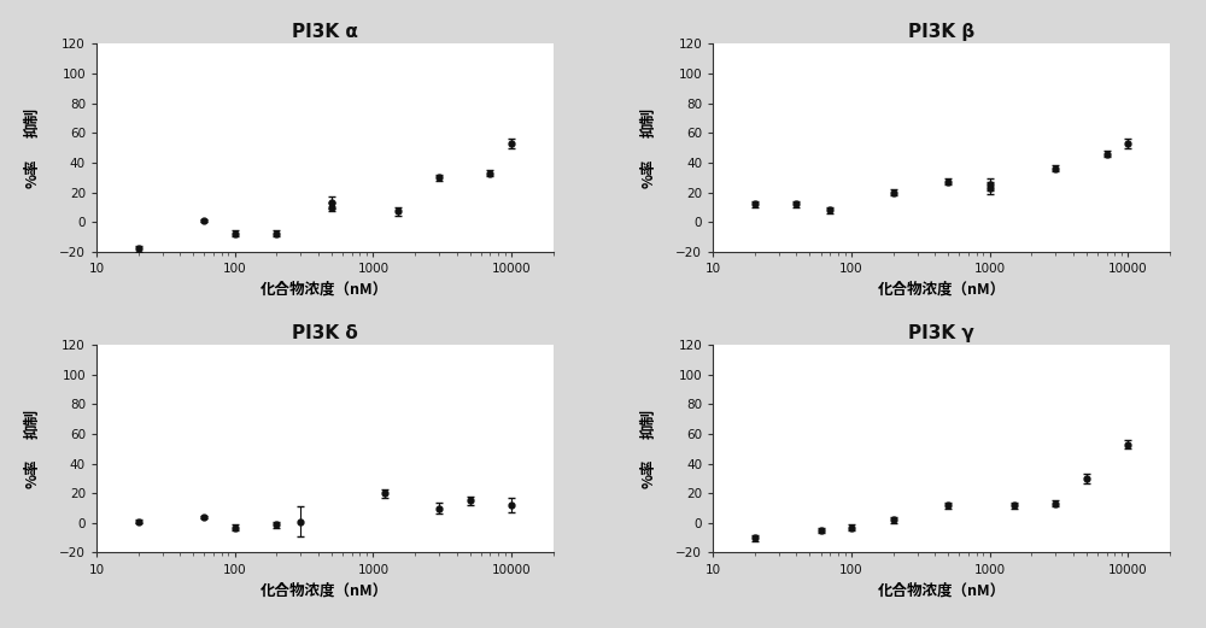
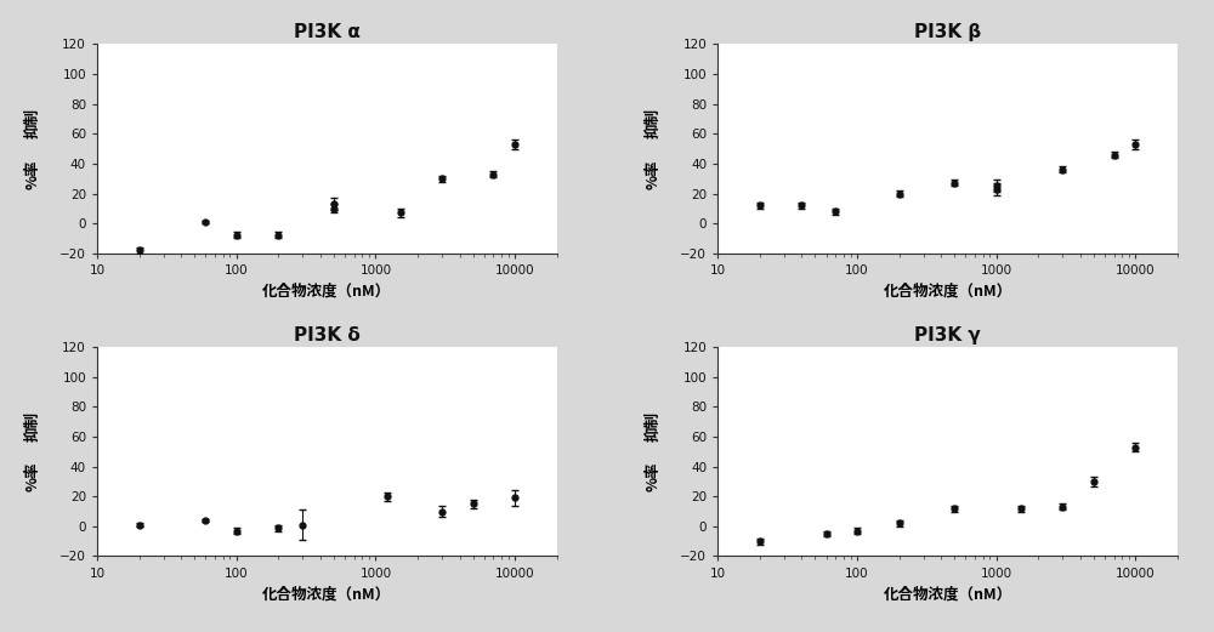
PI3K δ/10000: 12 -> 19
